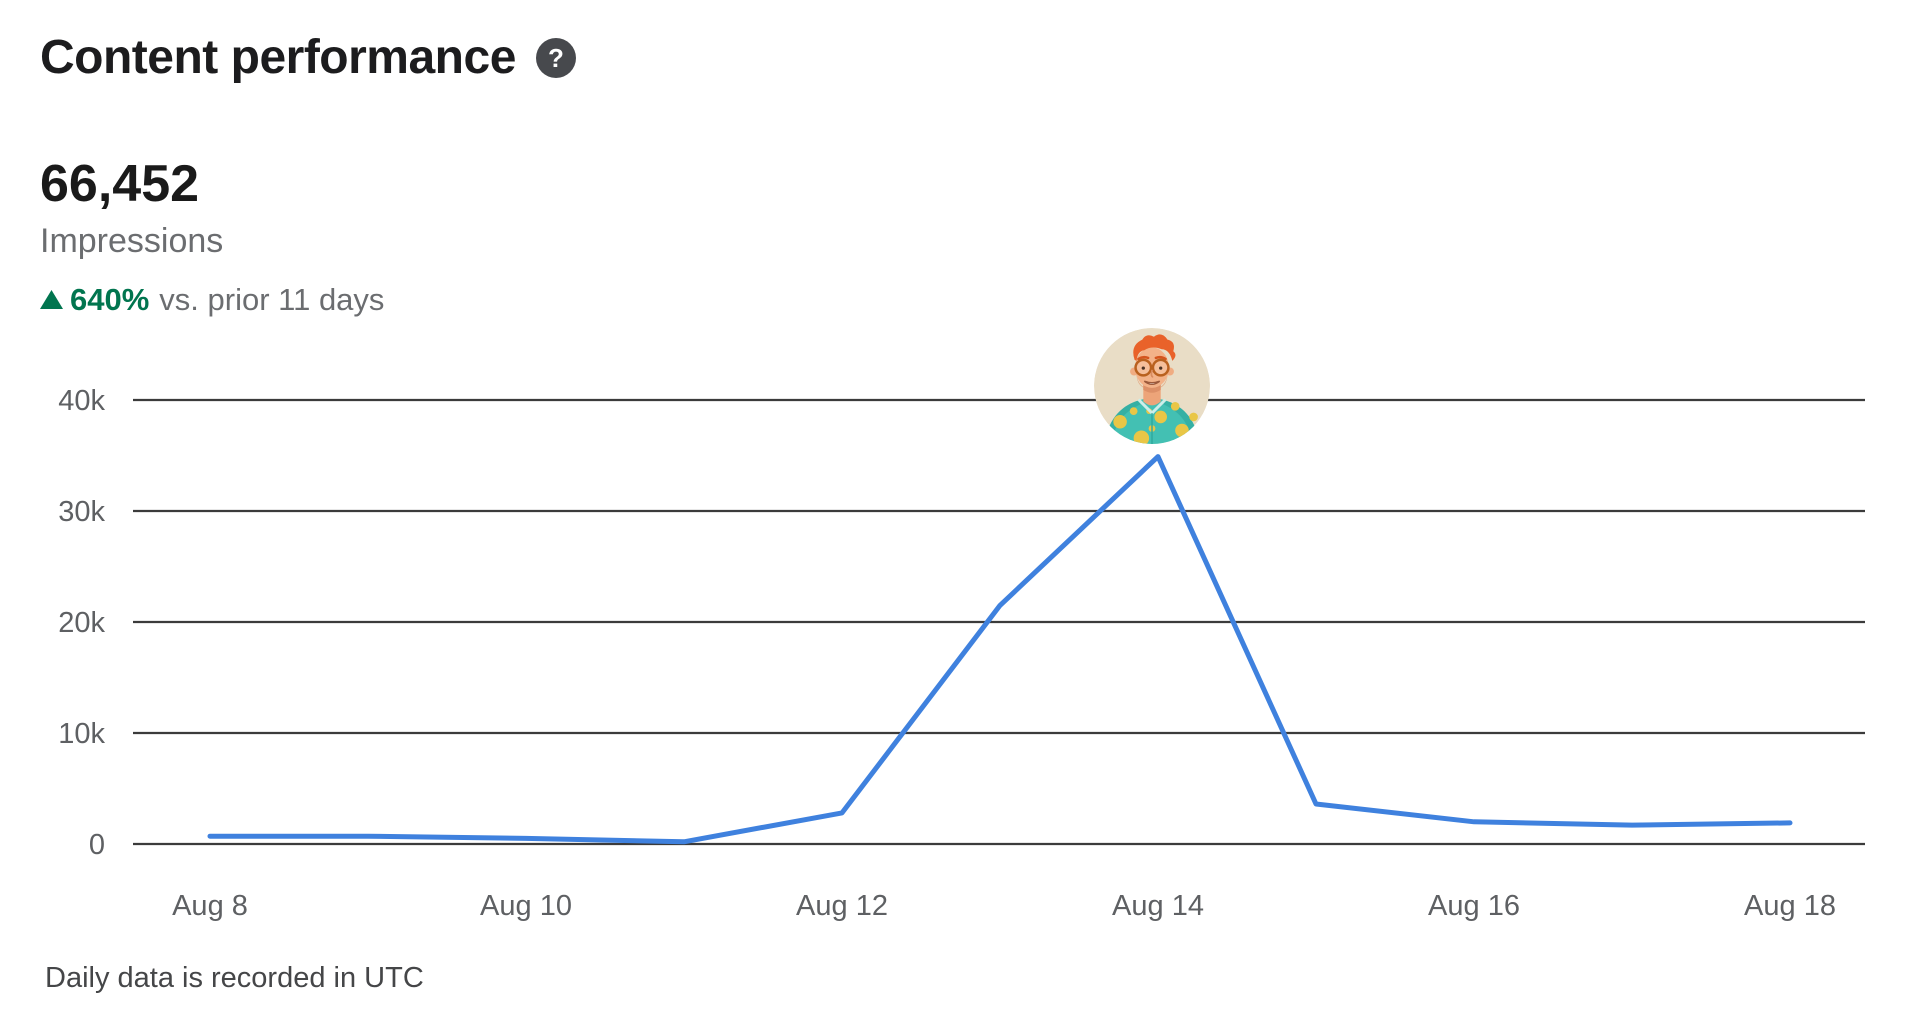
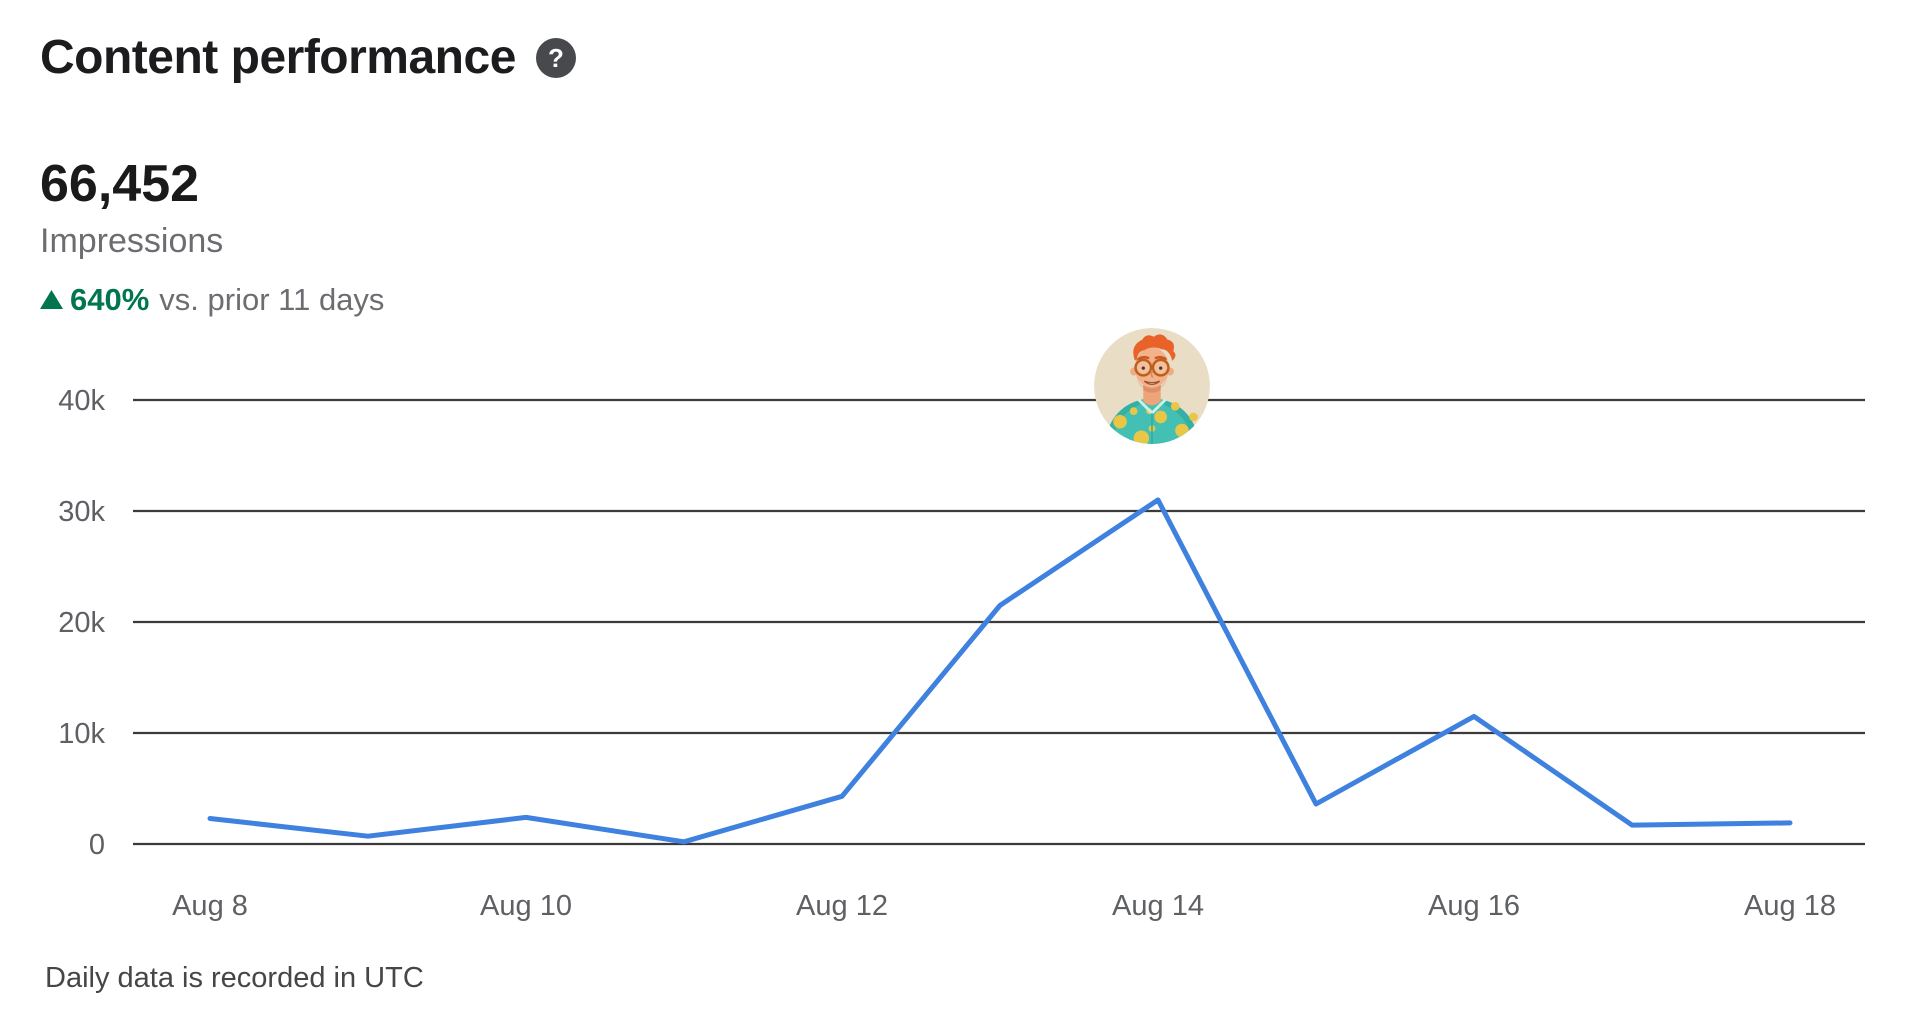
Aug 8: 0.7k -> 2.3k
Aug 10: 0.5k -> 2.4k
Aug 12: 2.8k -> 4.3k
Aug 14: 34.9k -> 31.0k
Aug 16: 2.0k -> 11.5k
